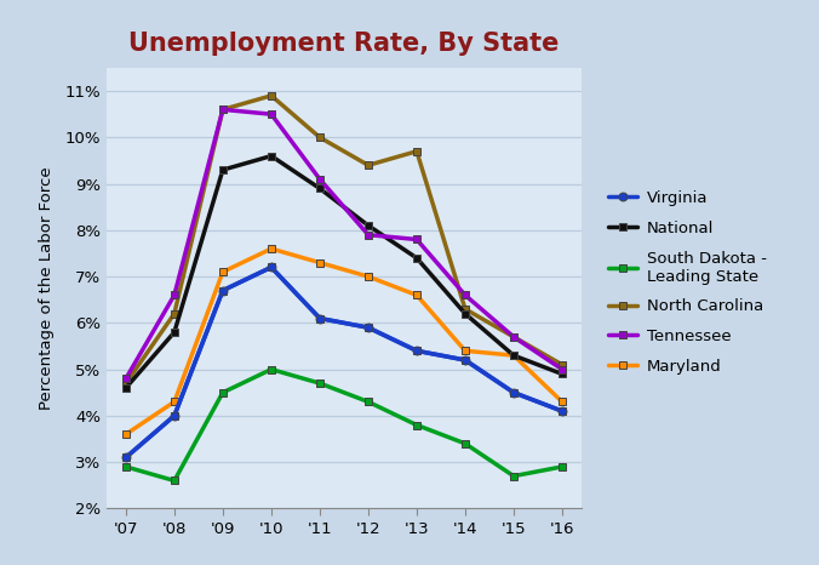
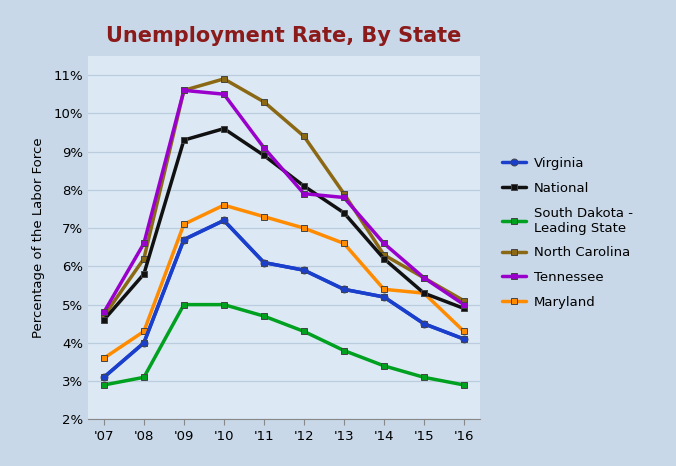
South Dakota - Leading State/'08: 2.6% -> 3.1%
South Dakota - Leading State/'09: 4.5% -> 5.0%
North Carolina/'11: 10.0% -> 10.3%
North Carolina/'13: 9.7% -> 7.9%
South Dakota - Leading State/'15: 2.7% -> 3.1%
